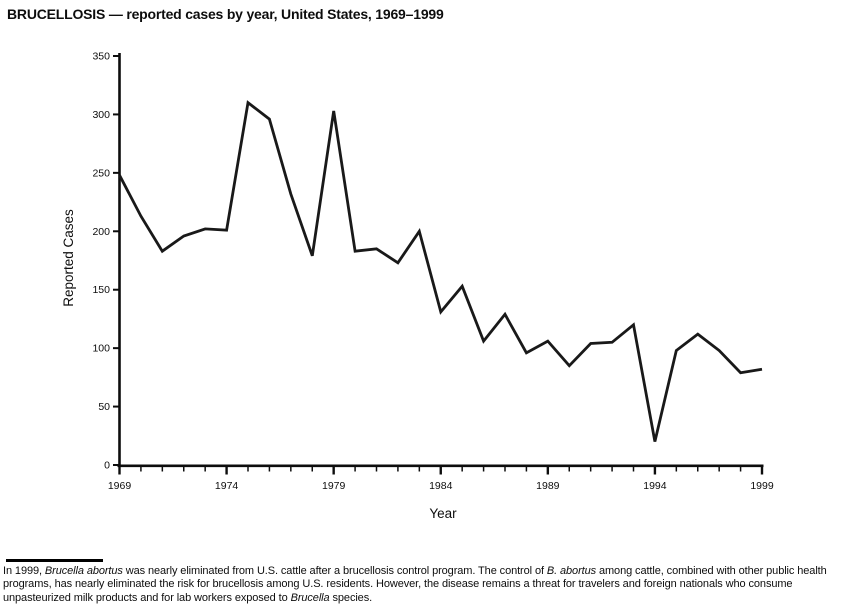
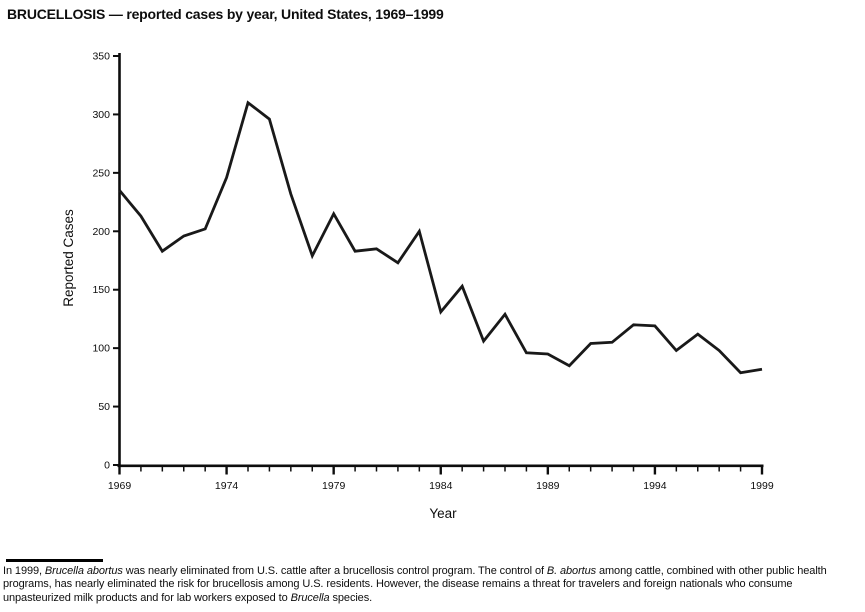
1969: 248 -> 235
1974: 201 -> 246
1979: 303 -> 215
1989: 106 -> 95
1994: 20 -> 119
